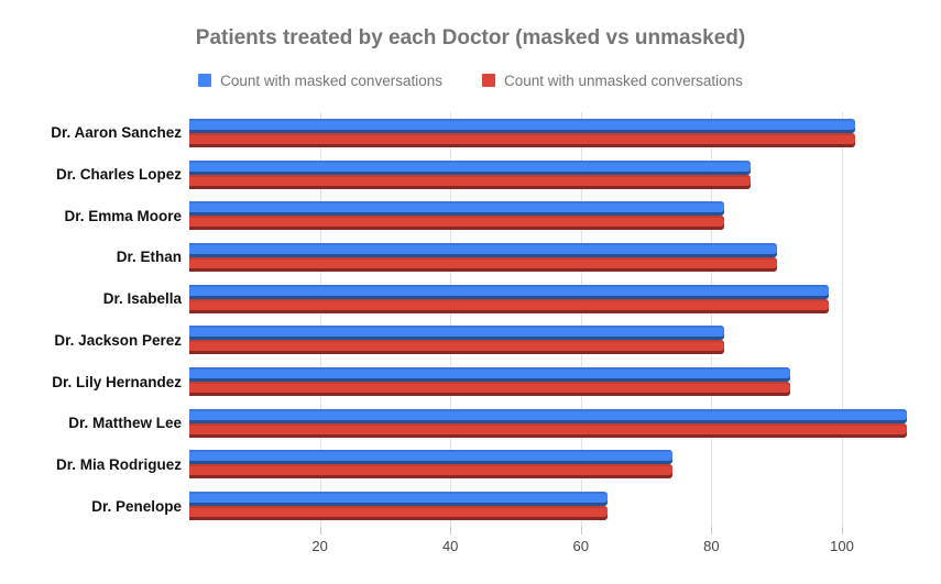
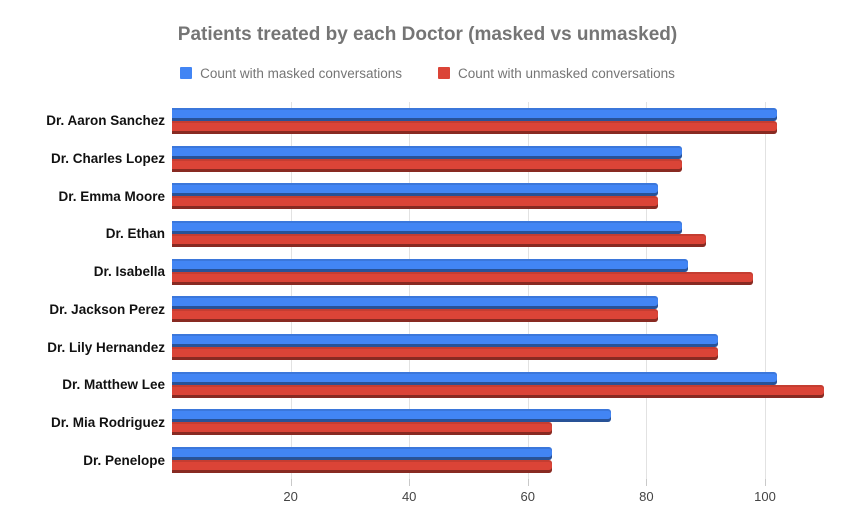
Count with masked conversations/Dr. Ethan: 90 -> 86
Count with masked conversations/Dr. Isabella: 98 -> 87
Count with masked conversations/Dr. Matthew Lee: 110 -> 102
Count with unmasked conversations/Dr. Mia Rodriguez: 74 -> 64
